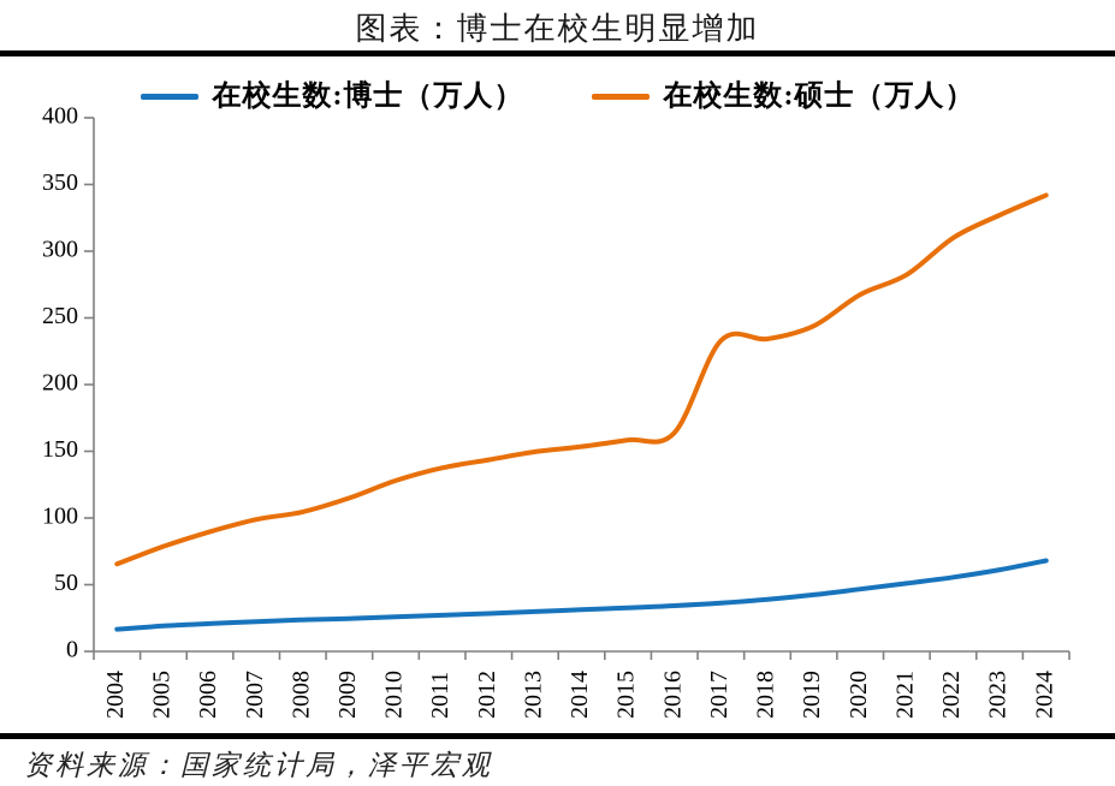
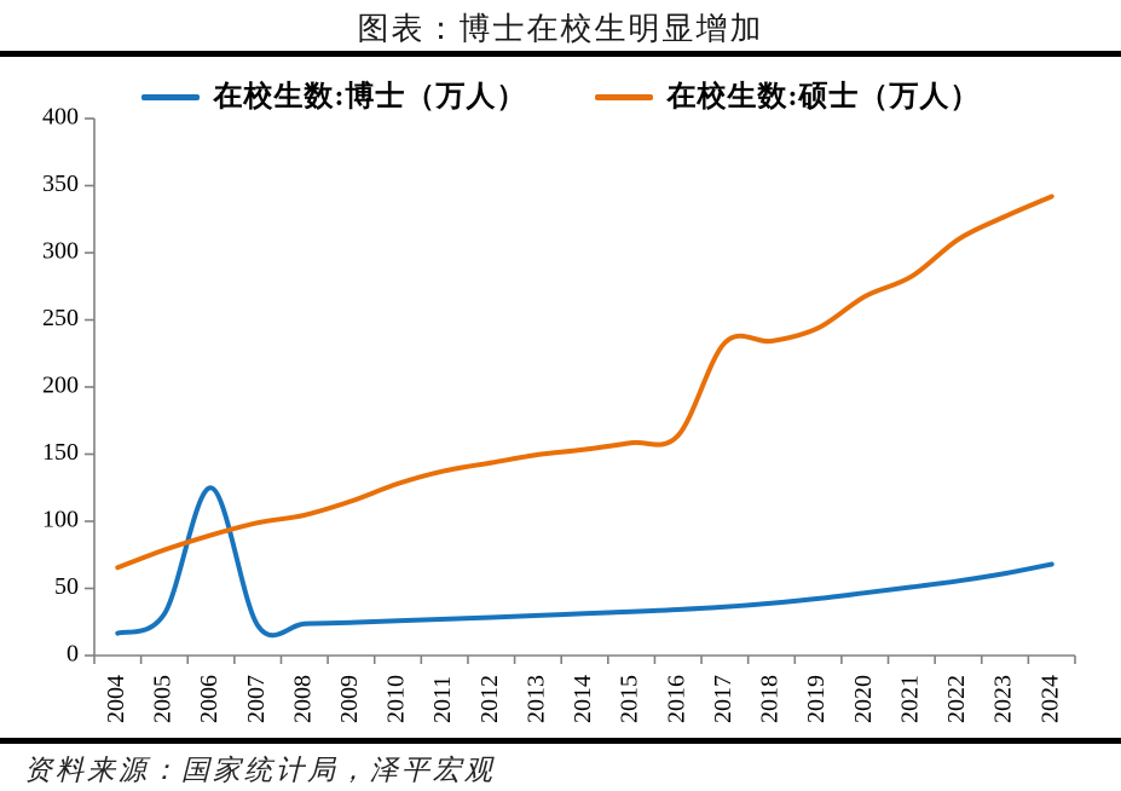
在校生数:博士（万人）/2005: 19 -> 31
在校生数:博士（万人）/2006: 21 -> 125
